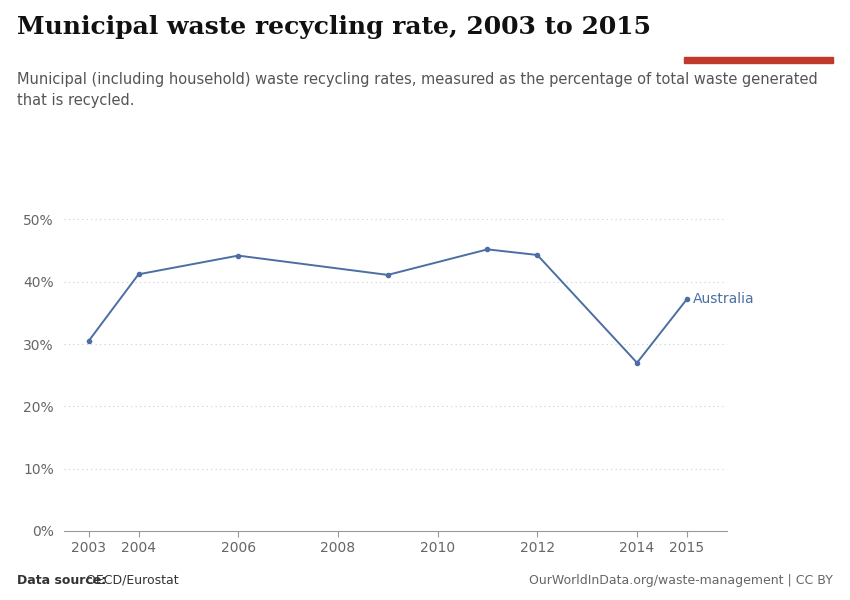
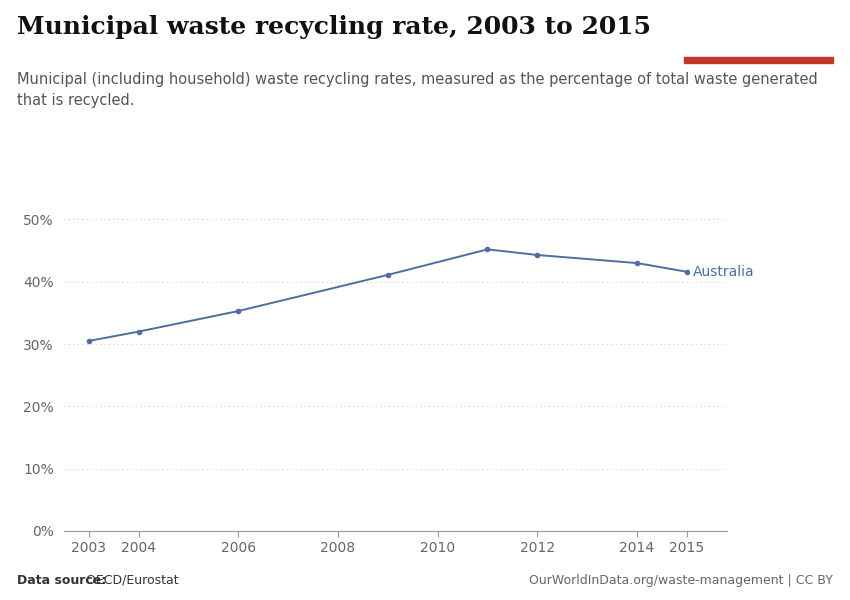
2004: 41.2% -> 32.0%
2006: 44.2% -> 35.3%
2014: 27.0% -> 43.0%
2015: 37.2% -> 41.6%
